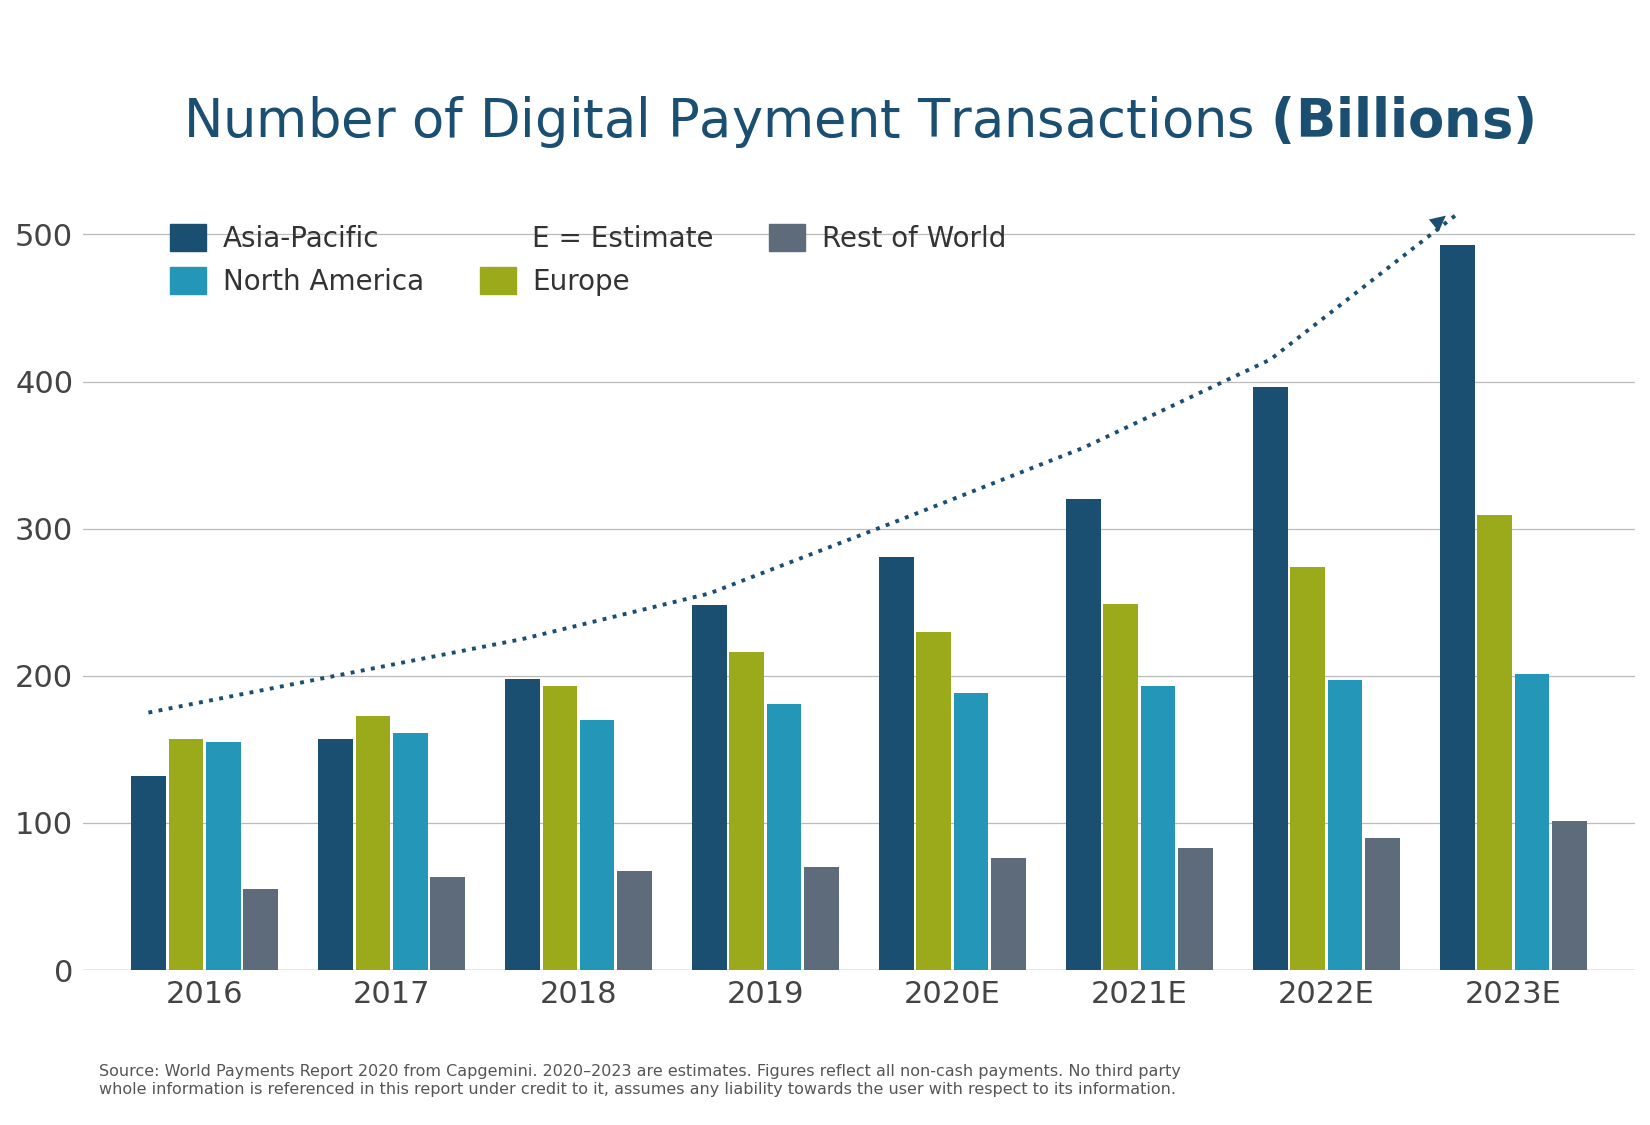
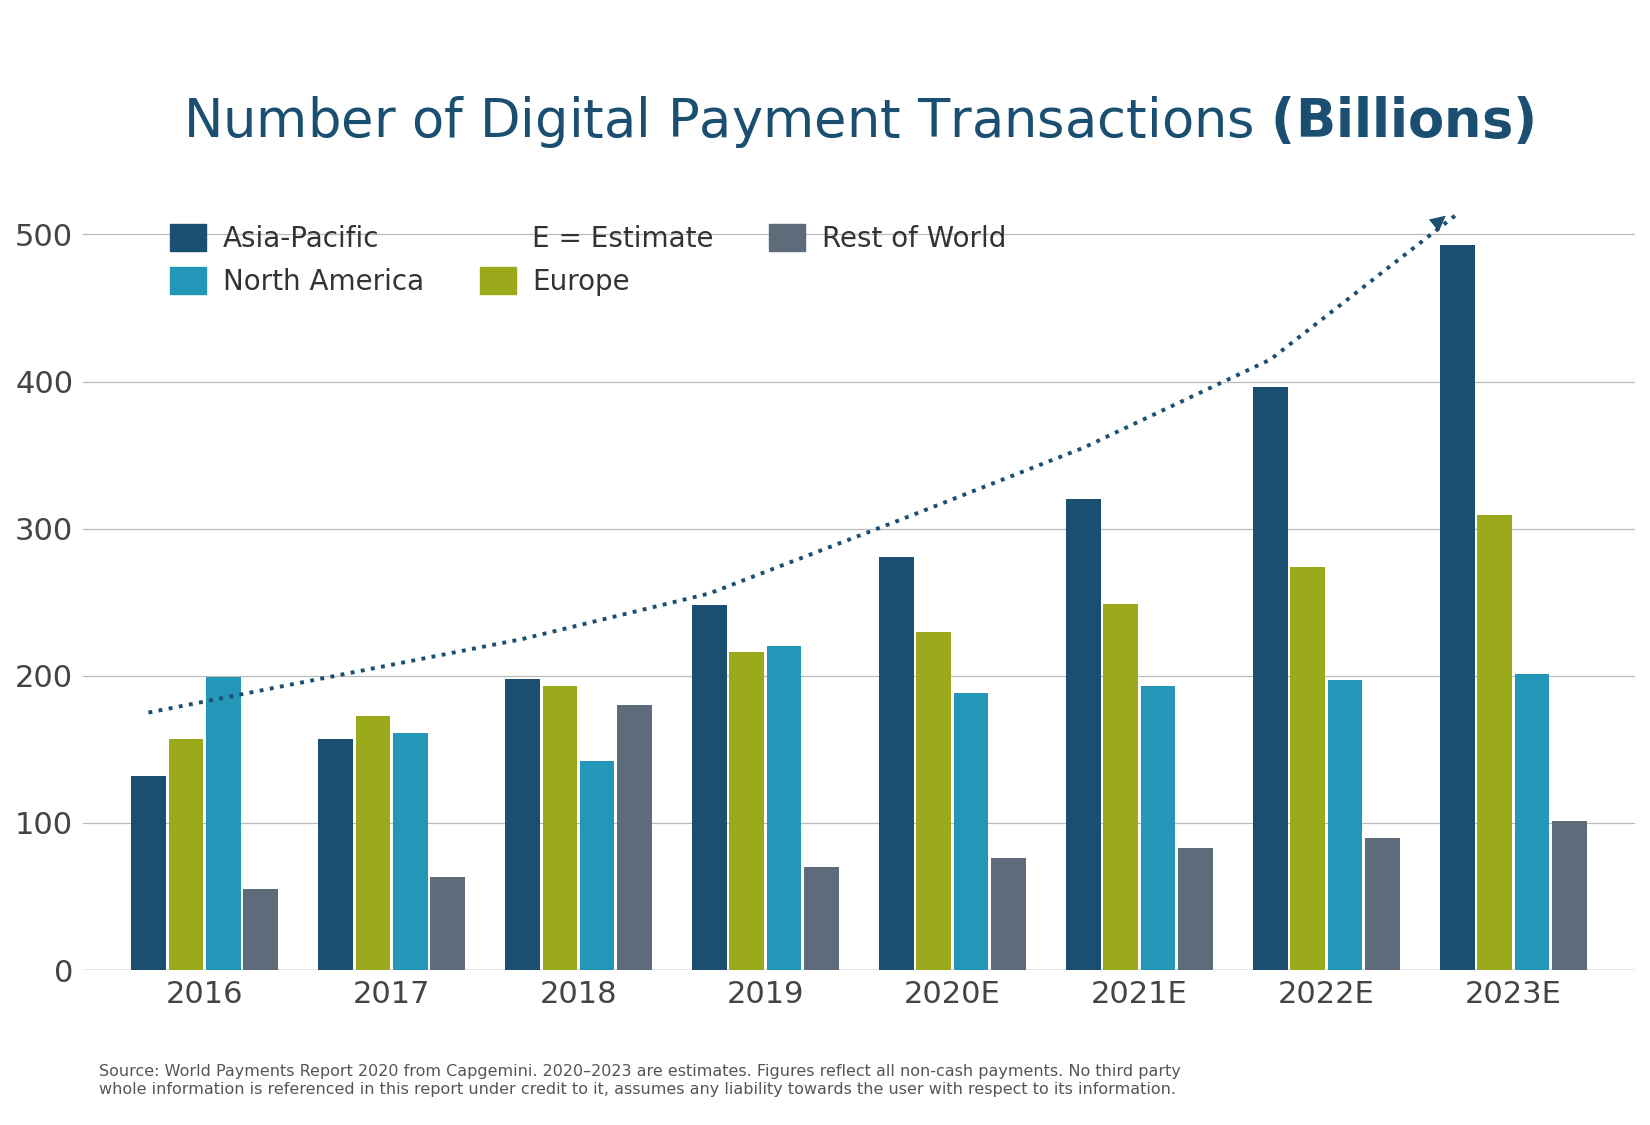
North America/2016: 155 -> 199
North America/2018: 170 -> 142
Rest of World/2018: 67 -> 180
North America/2019: 181 -> 220
